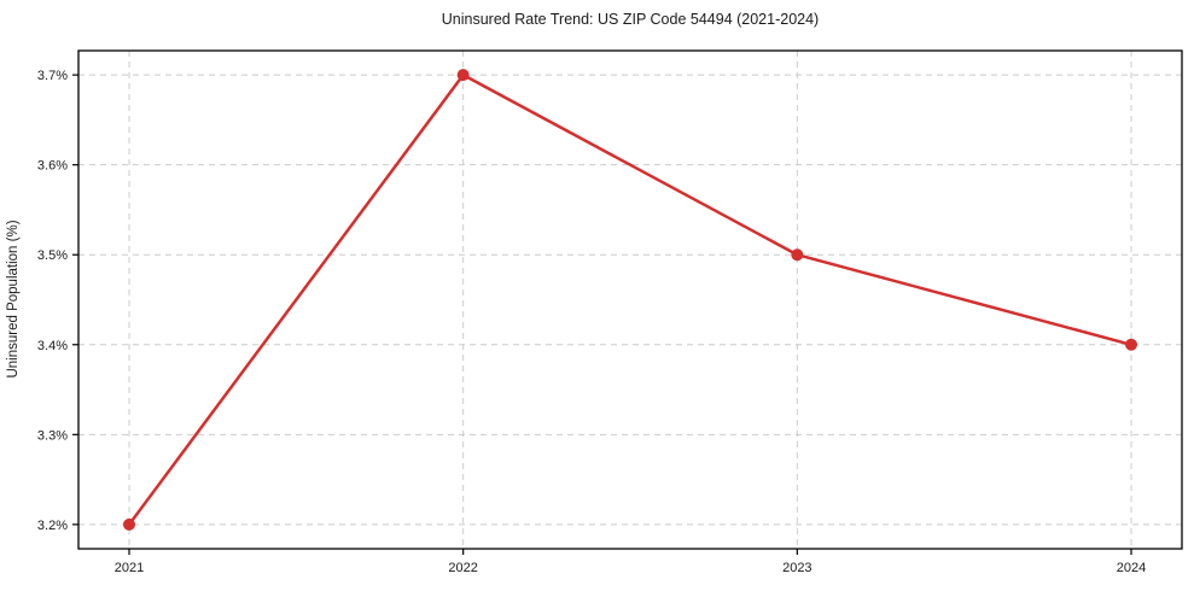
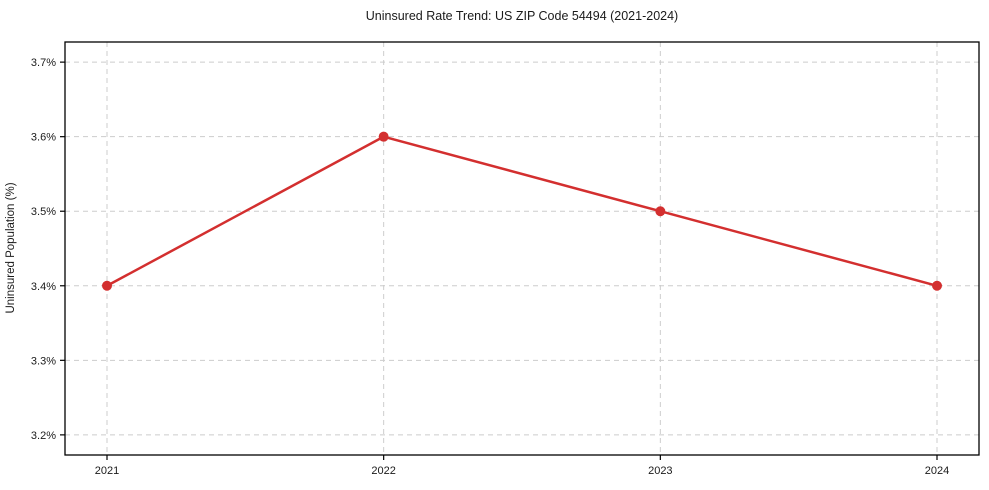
2021: 3.2% -> 3.4%
2022: 3.7% -> 3.6%
